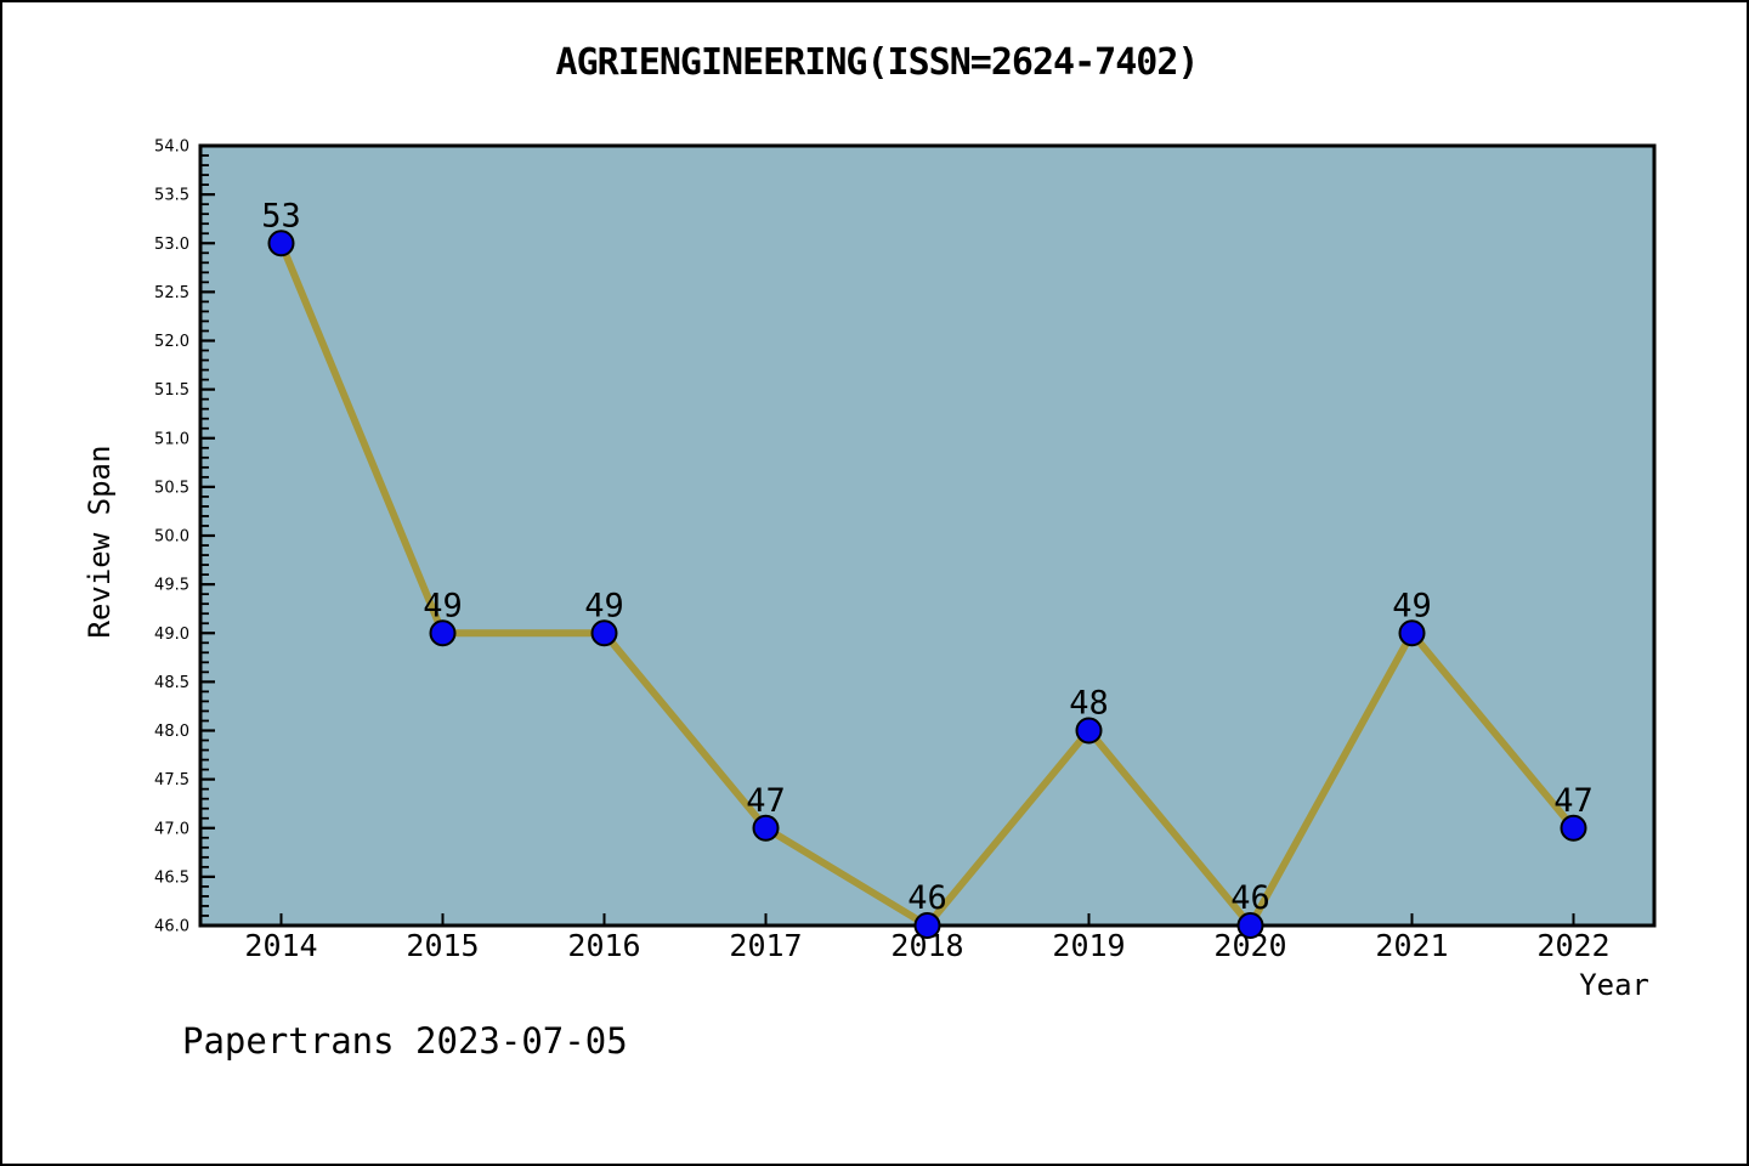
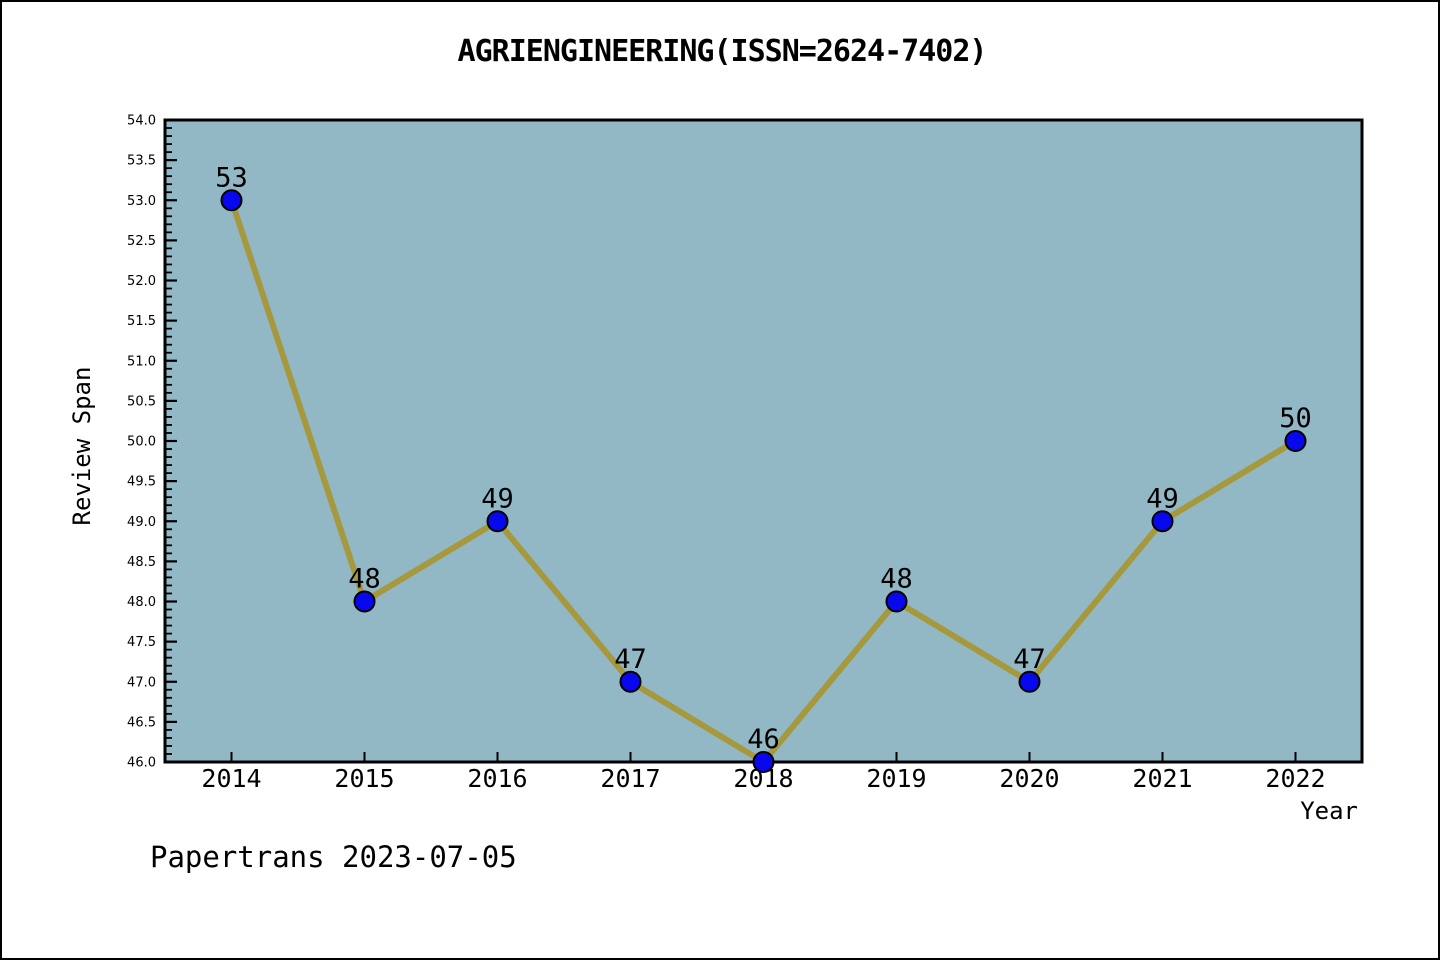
2015: 49 -> 48
2020: 46 -> 47
2022: 47 -> 50
